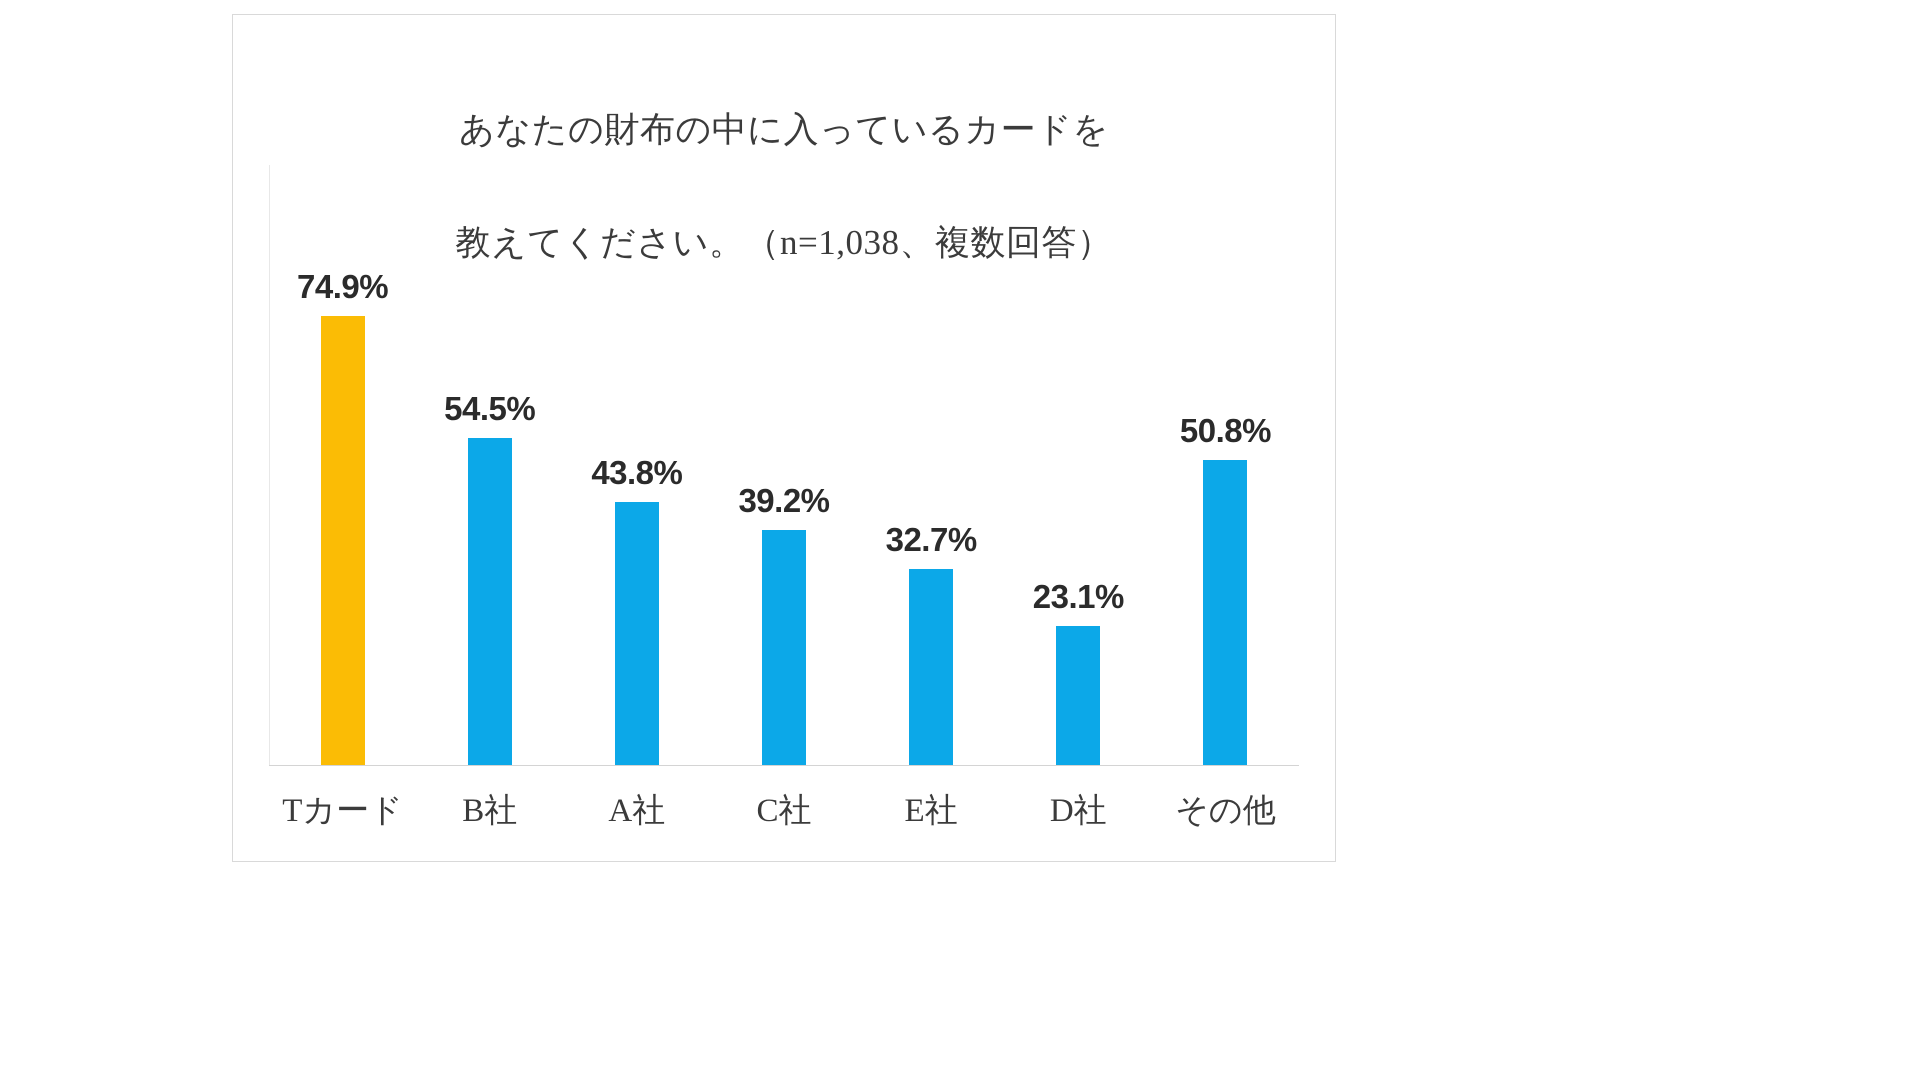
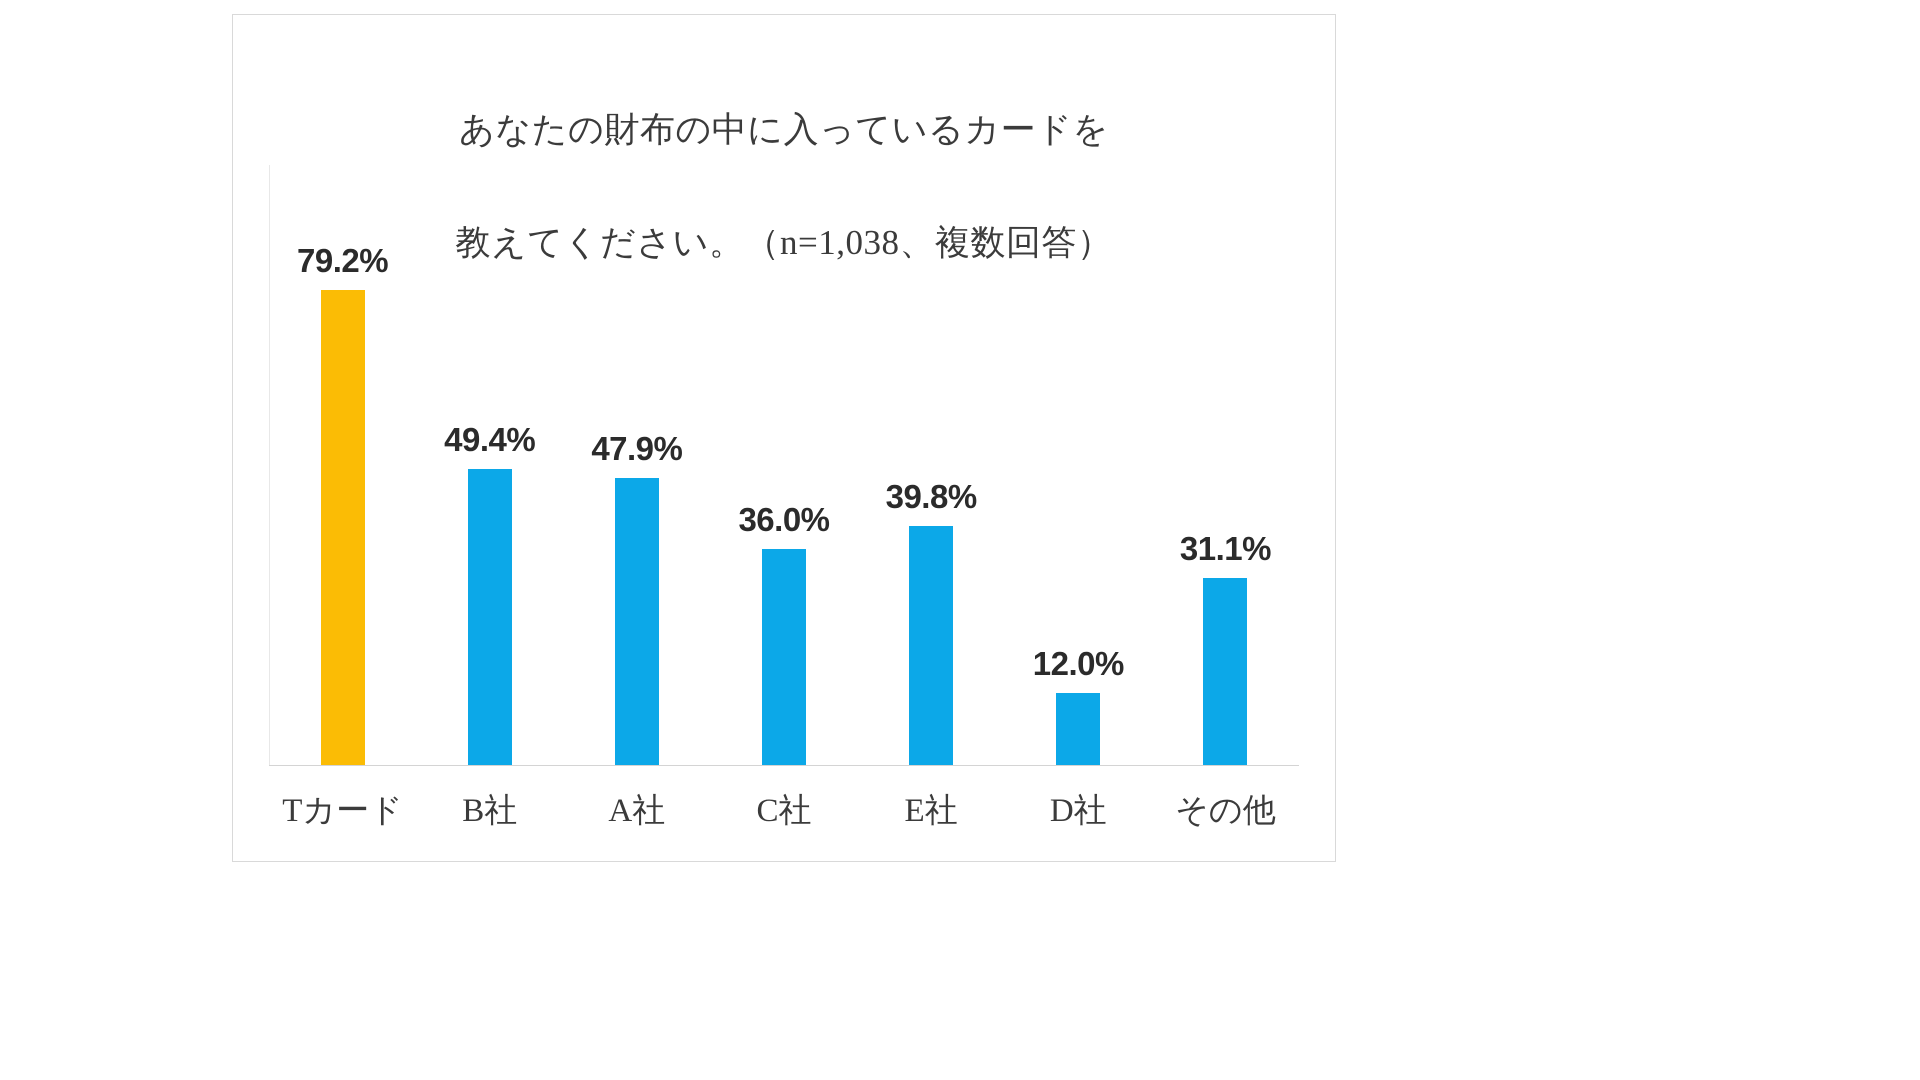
Tカード: 74.9% -> 79.2%
B社: 54.5% -> 49.4%
A社: 43.8% -> 47.9%
C社: 39.2% -> 36.0%
E社: 32.7% -> 39.8%
D社: 23.1% -> 12.0%
その他: 50.8% -> 31.1%
